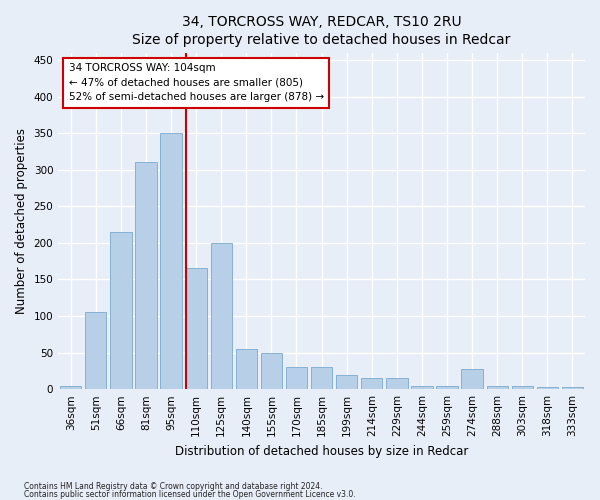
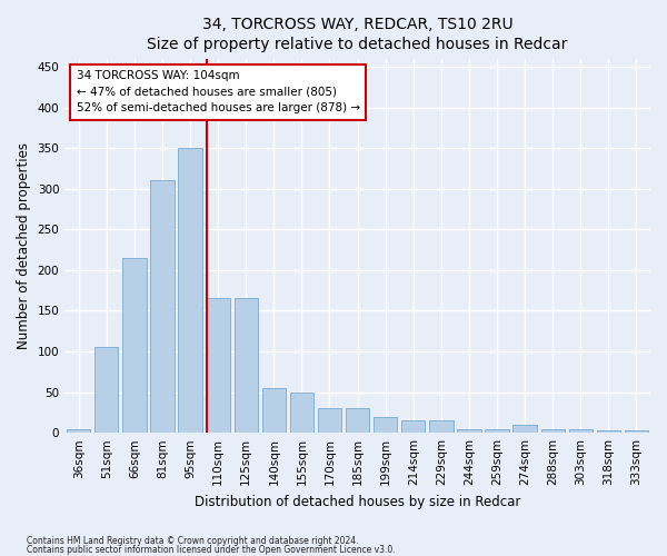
125sqm: 200 -> 165
274sqm: 28 -> 10
